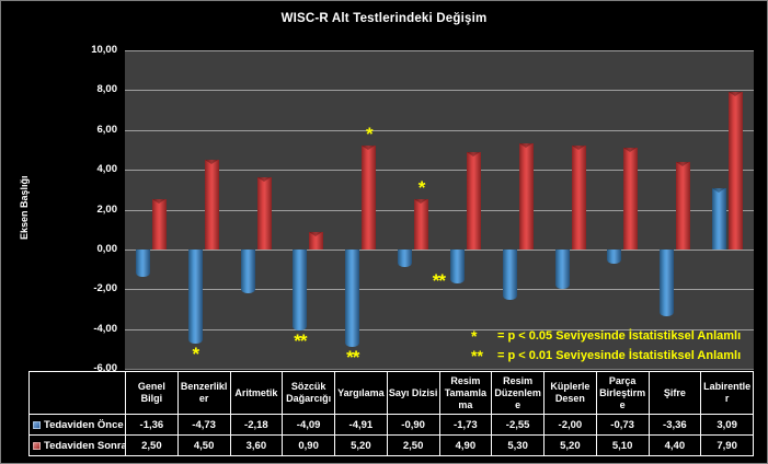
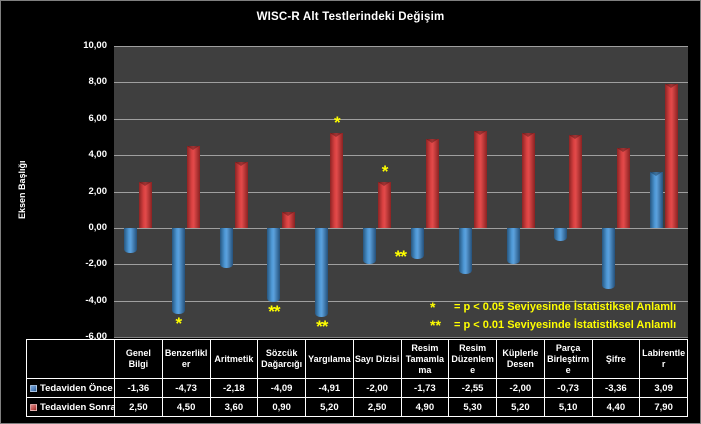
Tedaviden Önce/Sayı Dizisi: -0,90 -> -2,00
